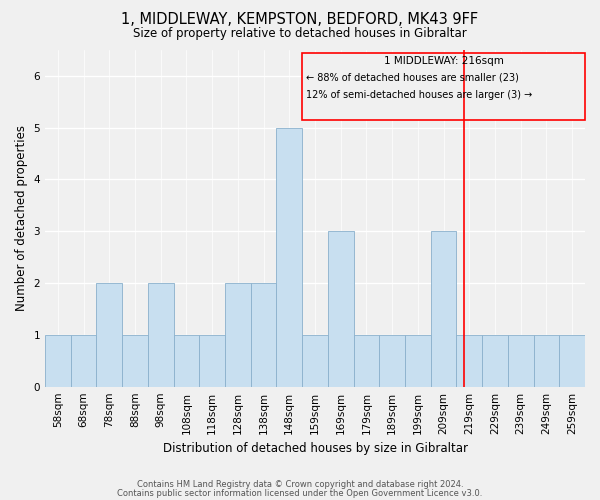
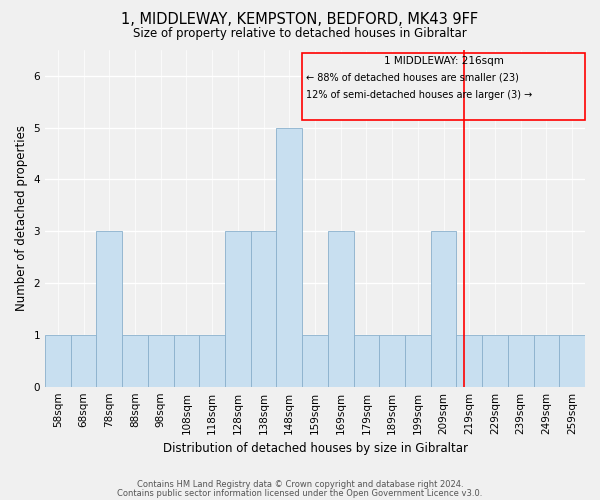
78sqm: 2 -> 3
98sqm: 2 -> 1
128sqm: 2 -> 3
138sqm: 2 -> 3
